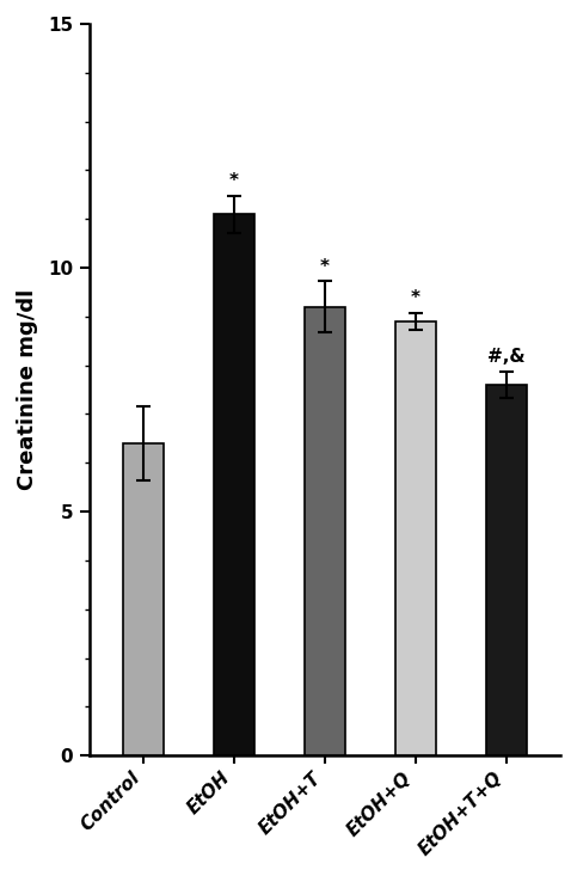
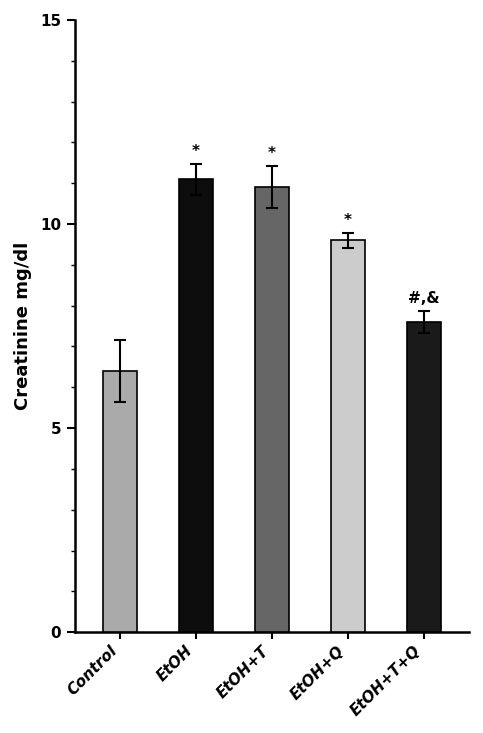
EtOH+T: 9.2 -> 10.9
EtOH+Q: 8.9 -> 9.6
